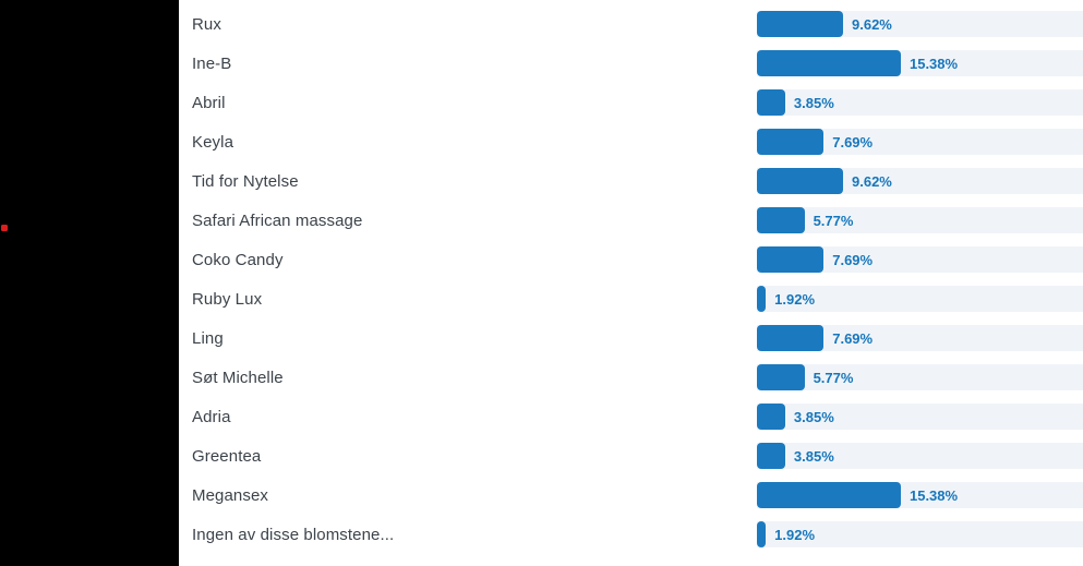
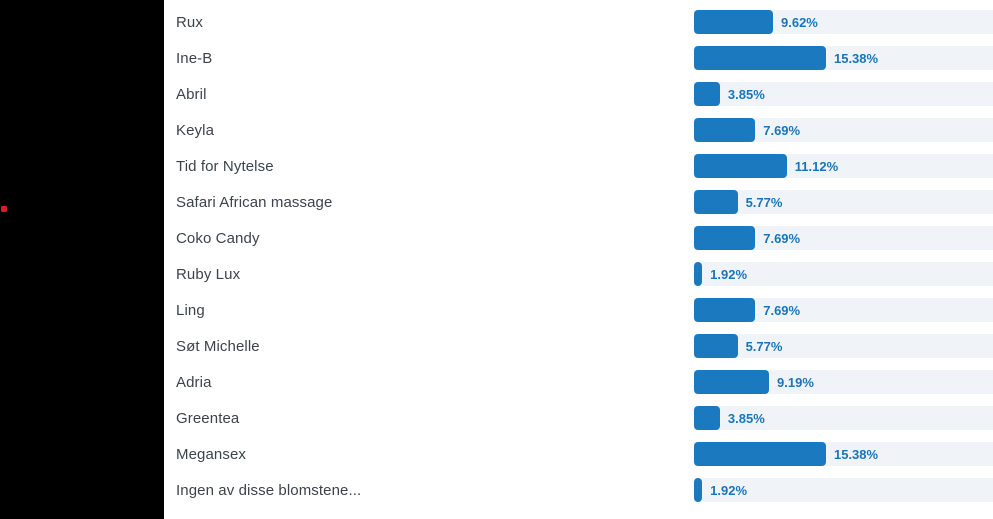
Tid for Nytelse: 9.62% -> 11.12%
Adria: 3.85% -> 9.19%
